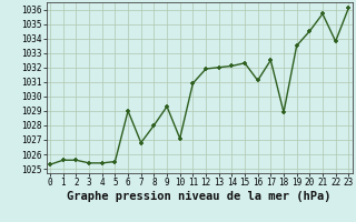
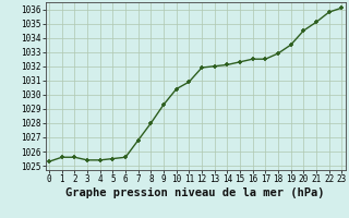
6: 1029.0 -> 1025.6
10: 1027.1 -> 1030.4
16: 1031.1 -> 1032.5
18: 1028.9 -> 1032.9
21: 1035.7 -> 1035.1
22: 1033.8 -> 1035.8
